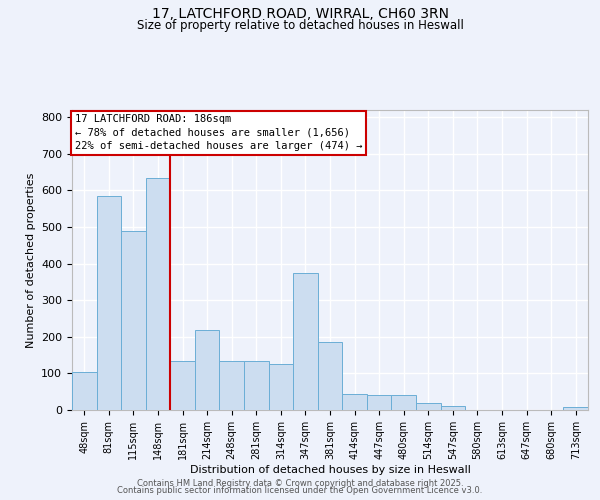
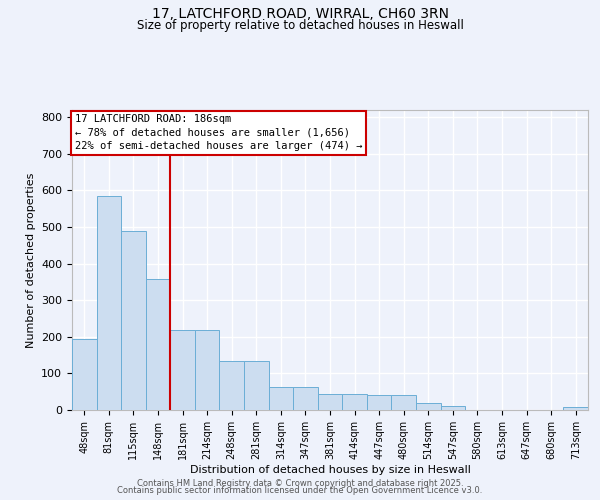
48sqm: 105 -> 195
148sqm: 635 -> 357
181sqm: 135 -> 218
314sqm: 125 -> 62
347sqm: 375 -> 62
381sqm: 185 -> 45
